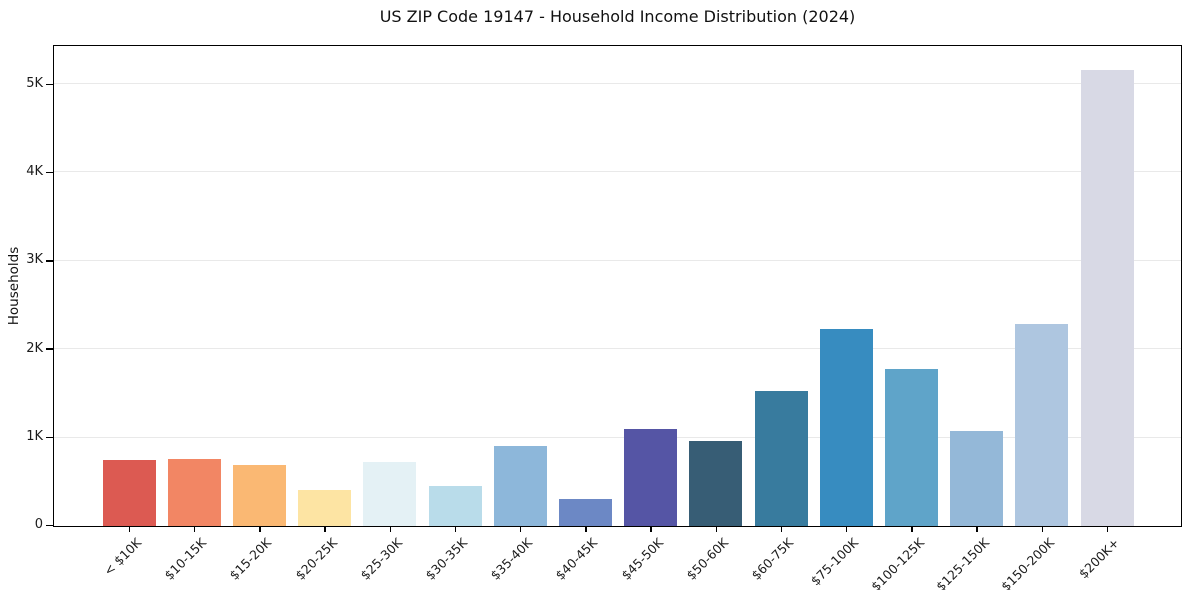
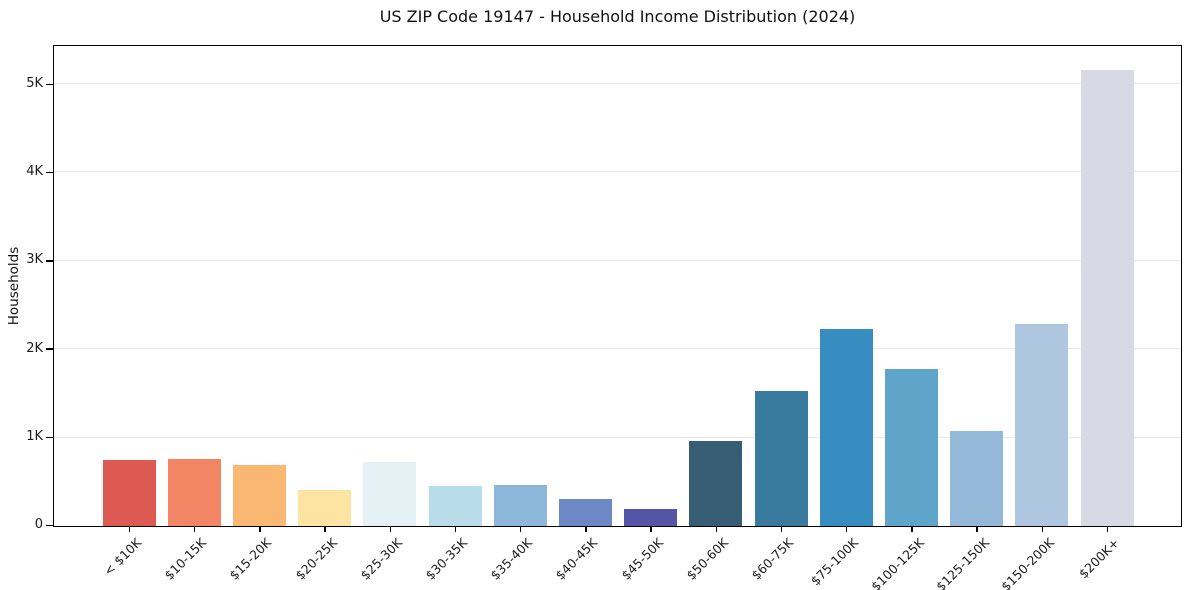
$35-40K: 0.9K -> 0.5K
$45-50K: 1.1K -> 0.2K
